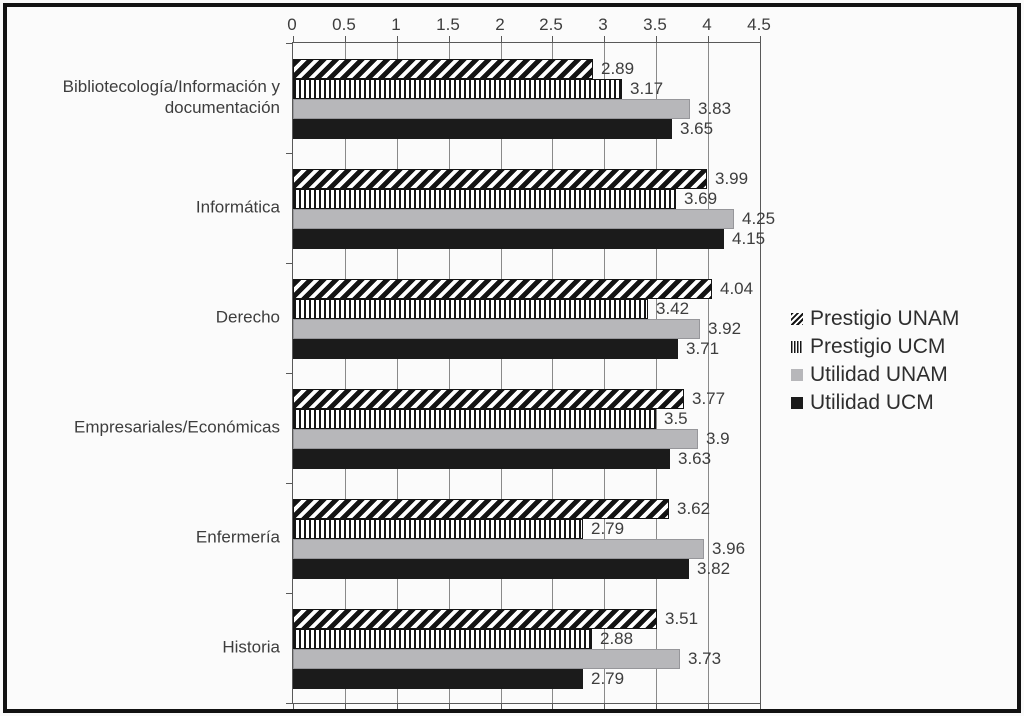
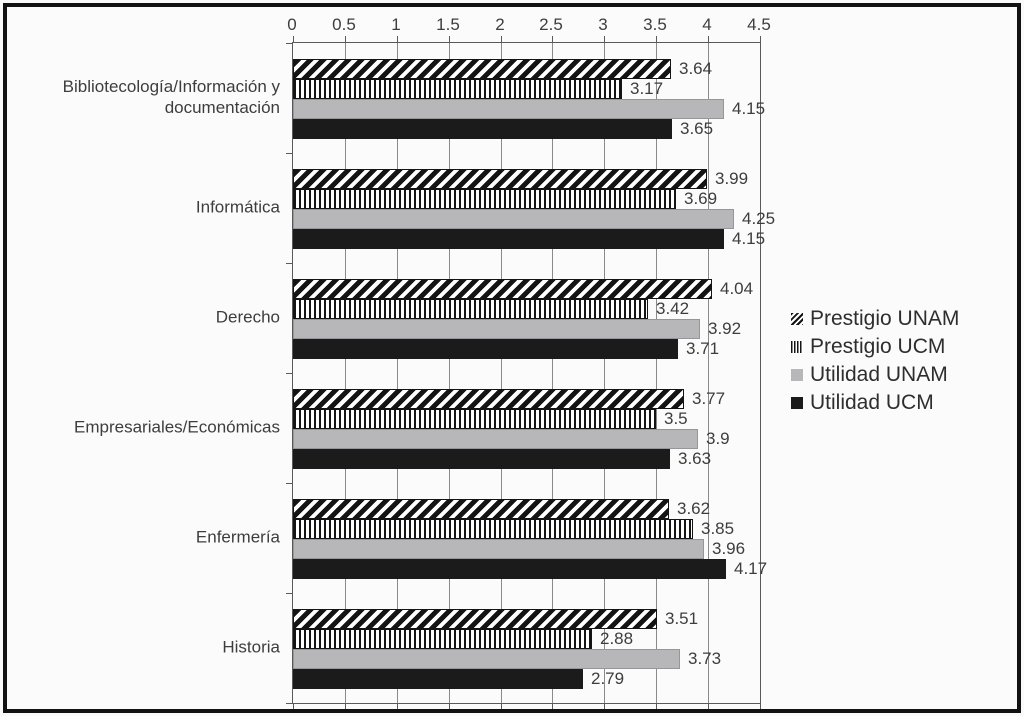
Prestigio UNAM/Bibliotecología/Información y documentación: 2.89 -> 3.64
Utilidad UNAM/Bibliotecología/Información y documentación: 3.83 -> 4.15
Prestigio UCM/Enfermería: 2.79 -> 3.85
Utilidad UCM/Enfermería: 3.82 -> 4.17
